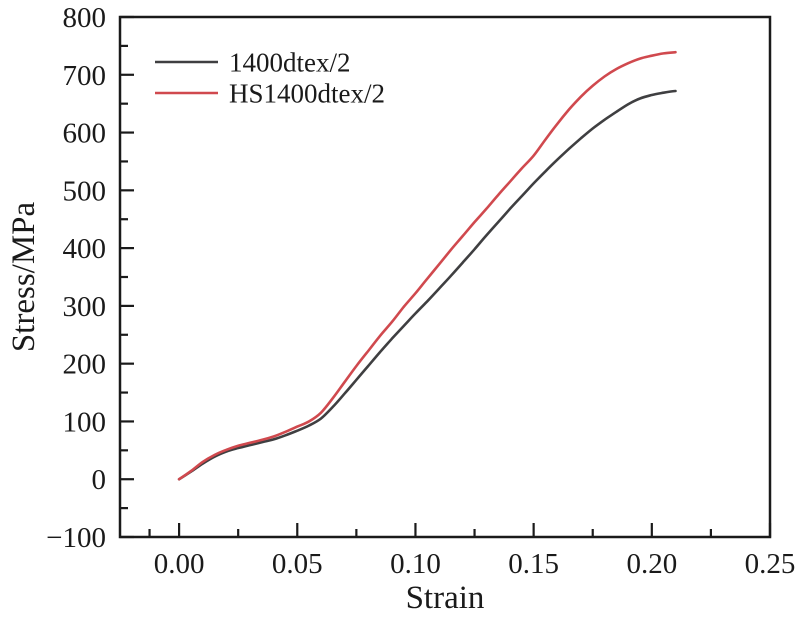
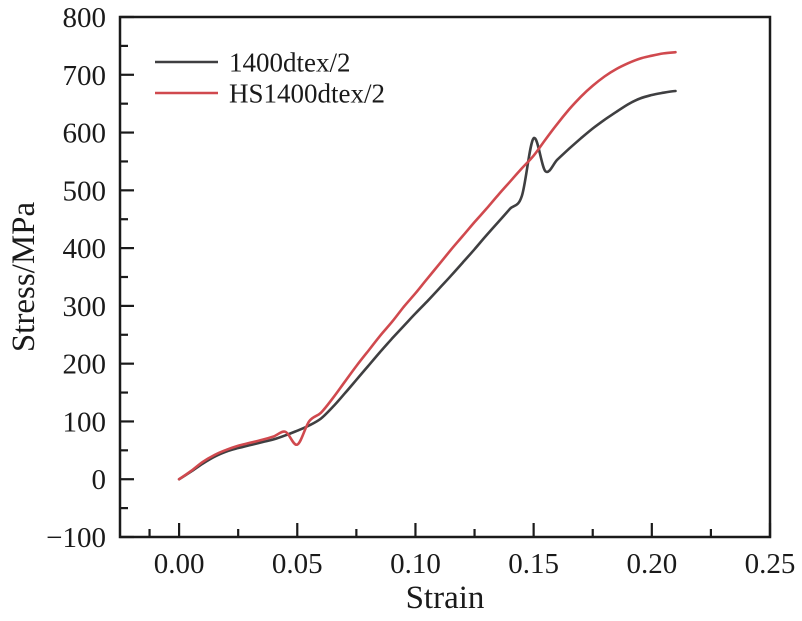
HS1400dtex/2/0.05: 90 -> 60
1400dtex/2/0.15: 510 -> 590
